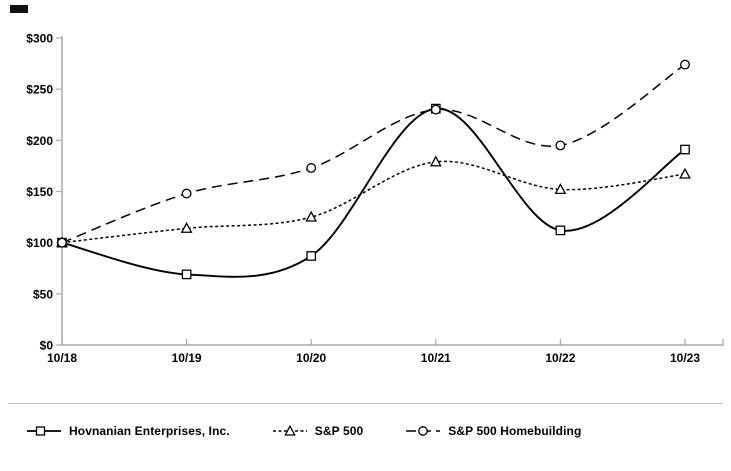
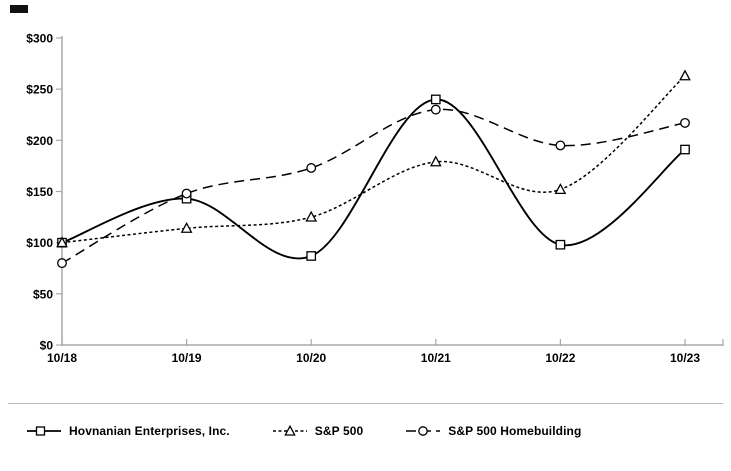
S&P 500 Homebuilding/10/18: $100 -> $80
Hovnanian Enterprises, Inc./10/19: $69 -> $143
Hovnanian Enterprises, Inc./10/21: $231 -> $240
Hovnanian Enterprises, Inc./10/22: $112 -> $98
S&P 500/10/23: $167 -> $263
S&P 500 Homebuilding/10/23: $274 -> $217
